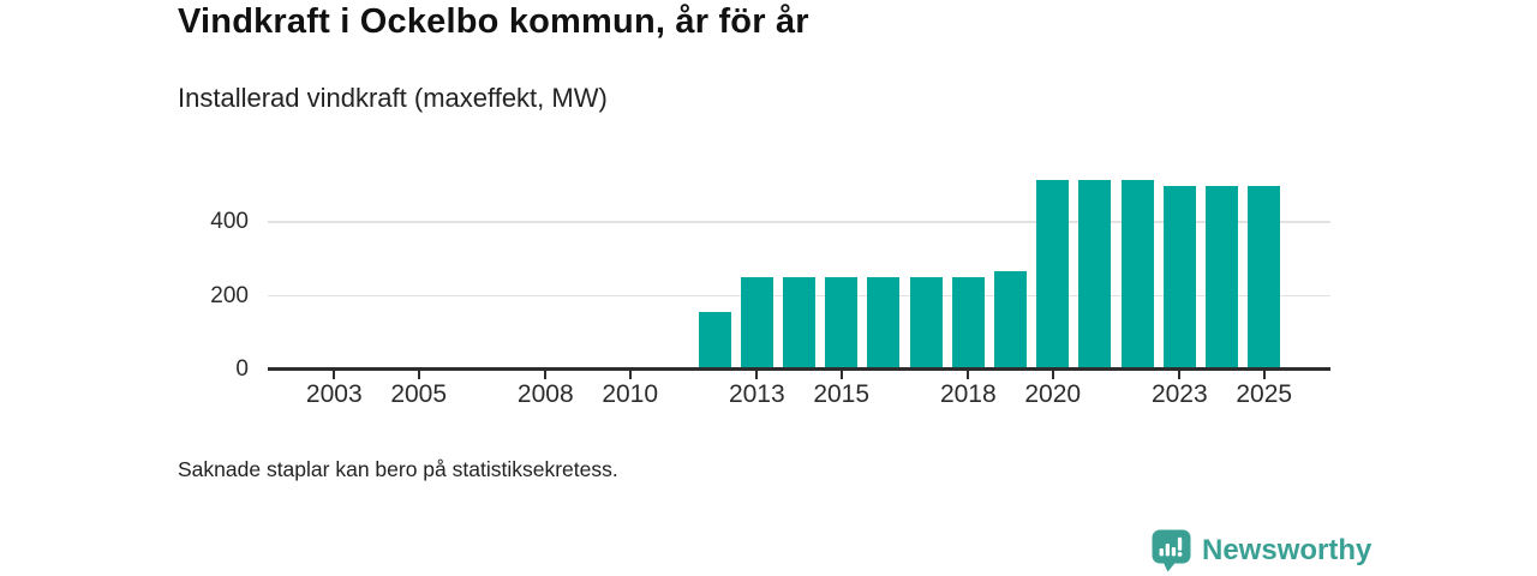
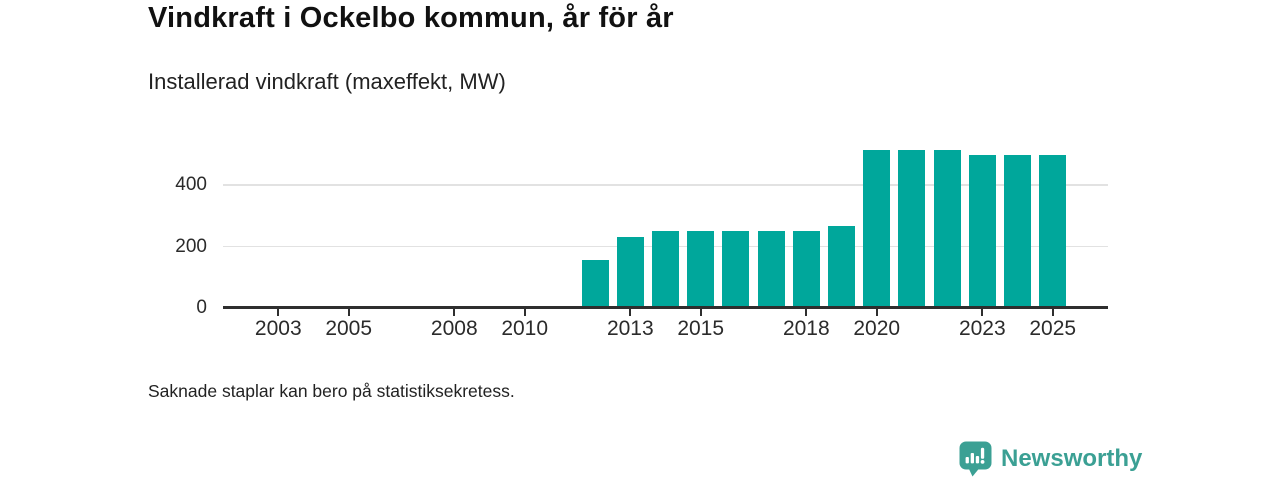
2013: 250 -> 230
